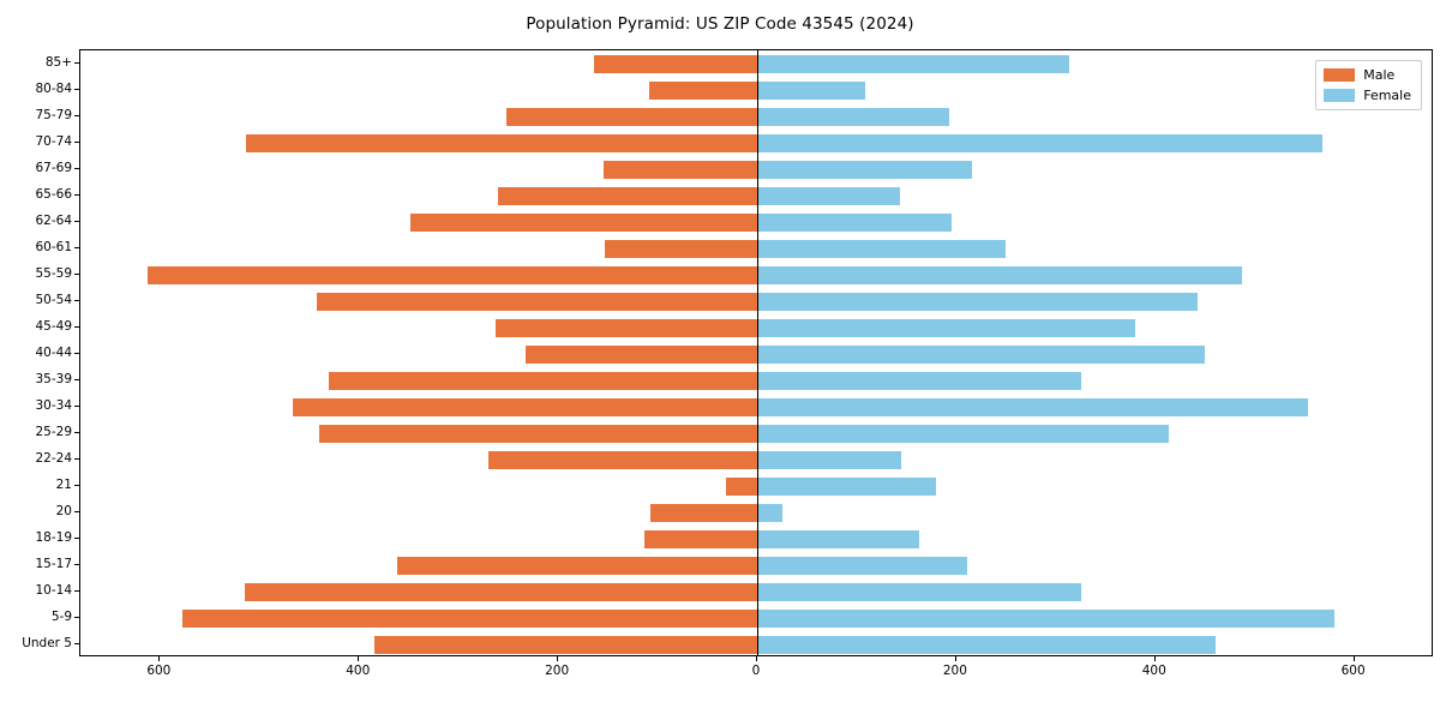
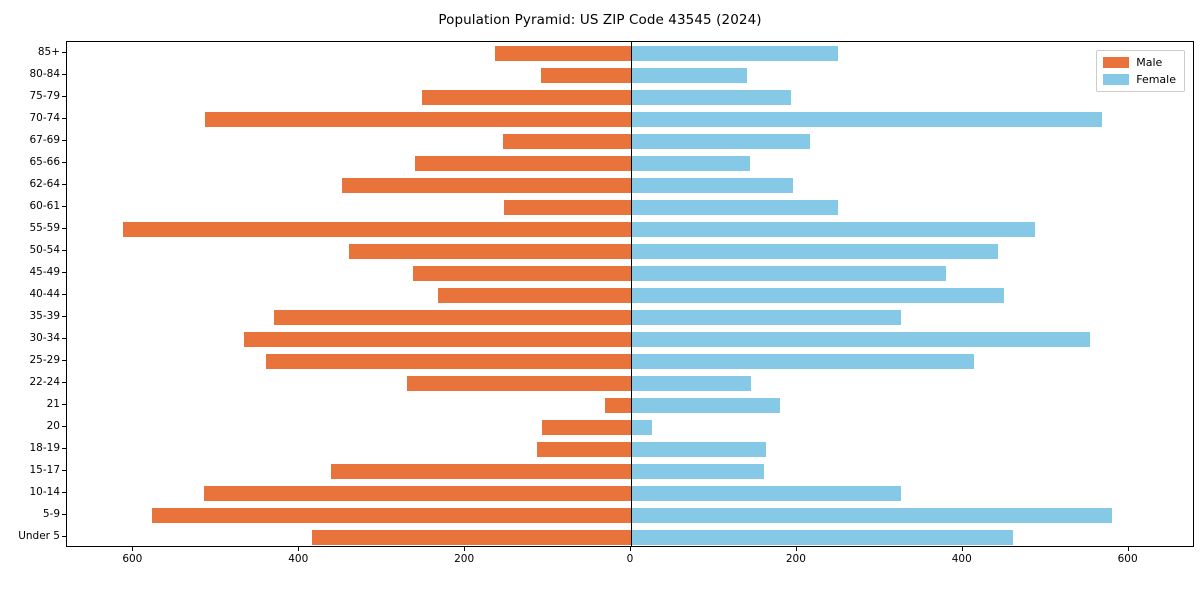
Female/85+: 310 -> 250
Female/80-84: 110 -> 140
Male/50-54: 440 -> 340
Female/15-17: 210 -> 160
